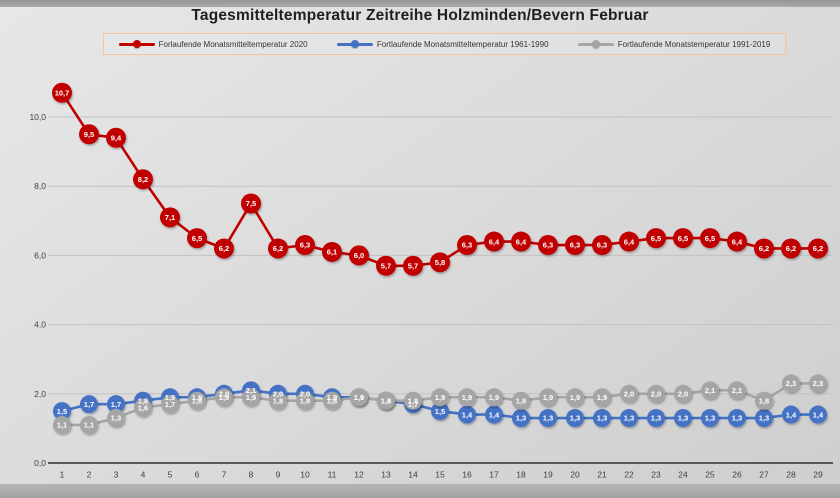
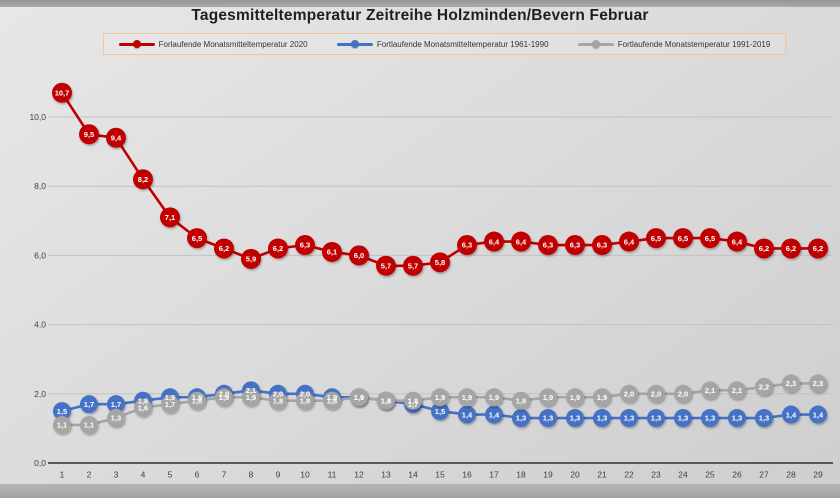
Forlaufende Monatsmitteltemperatur 2020/8: 7,5 -> 5,9
Fortlaufende Monatstemperatur 1991-2019/27: 1,8 -> 2,2
